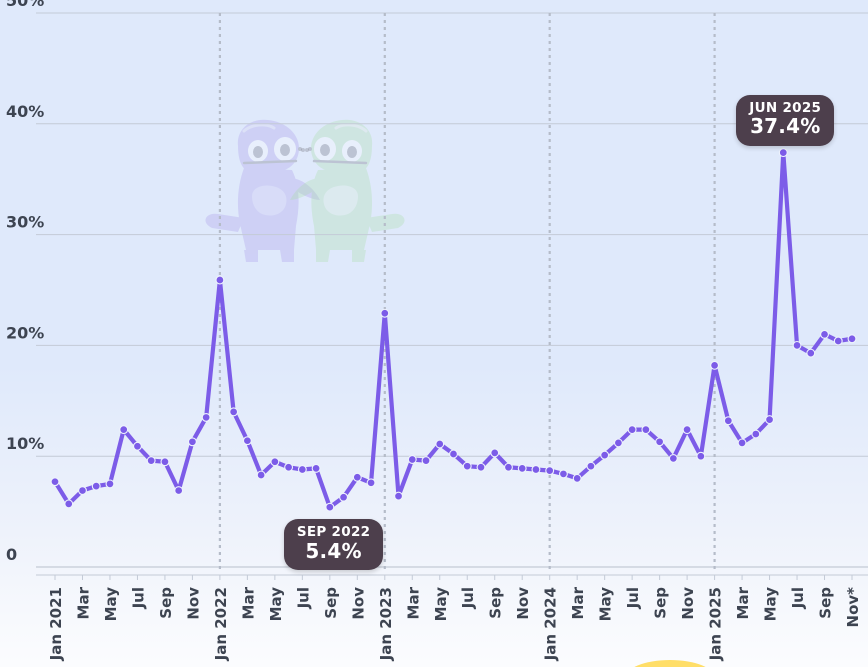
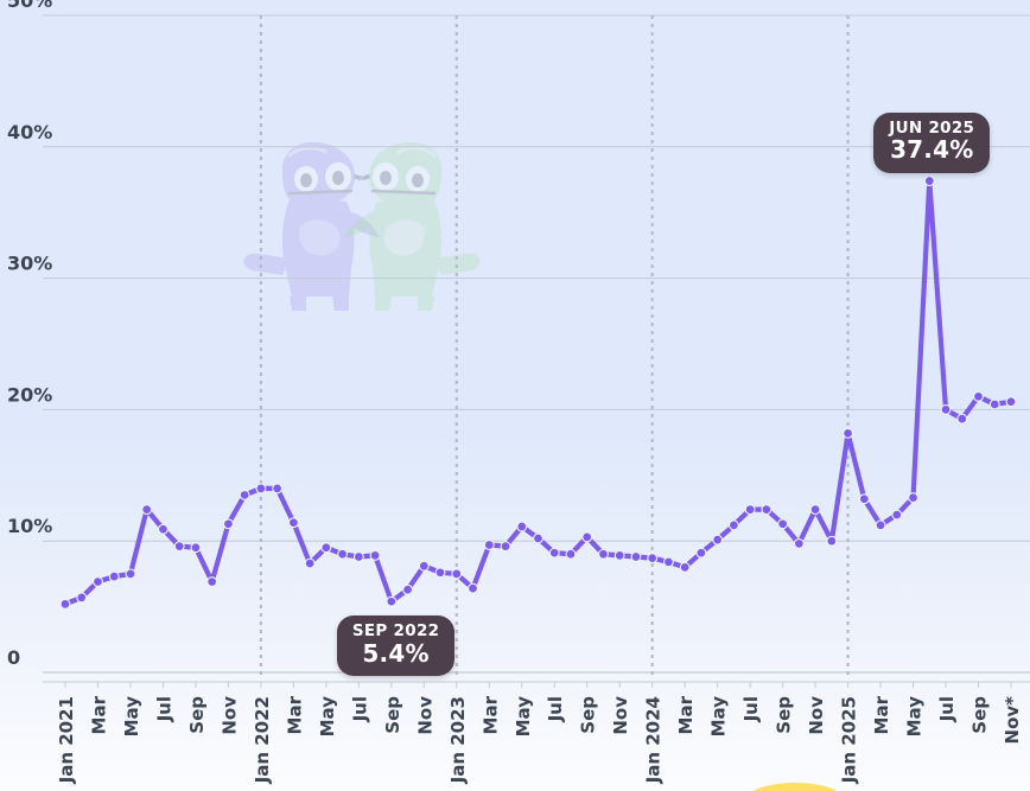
Jan 2021: 7.7% -> 5.2%
Jan 2022: 25.9% -> 14.0%
Jan 2023: 22.9% -> 7.5%
